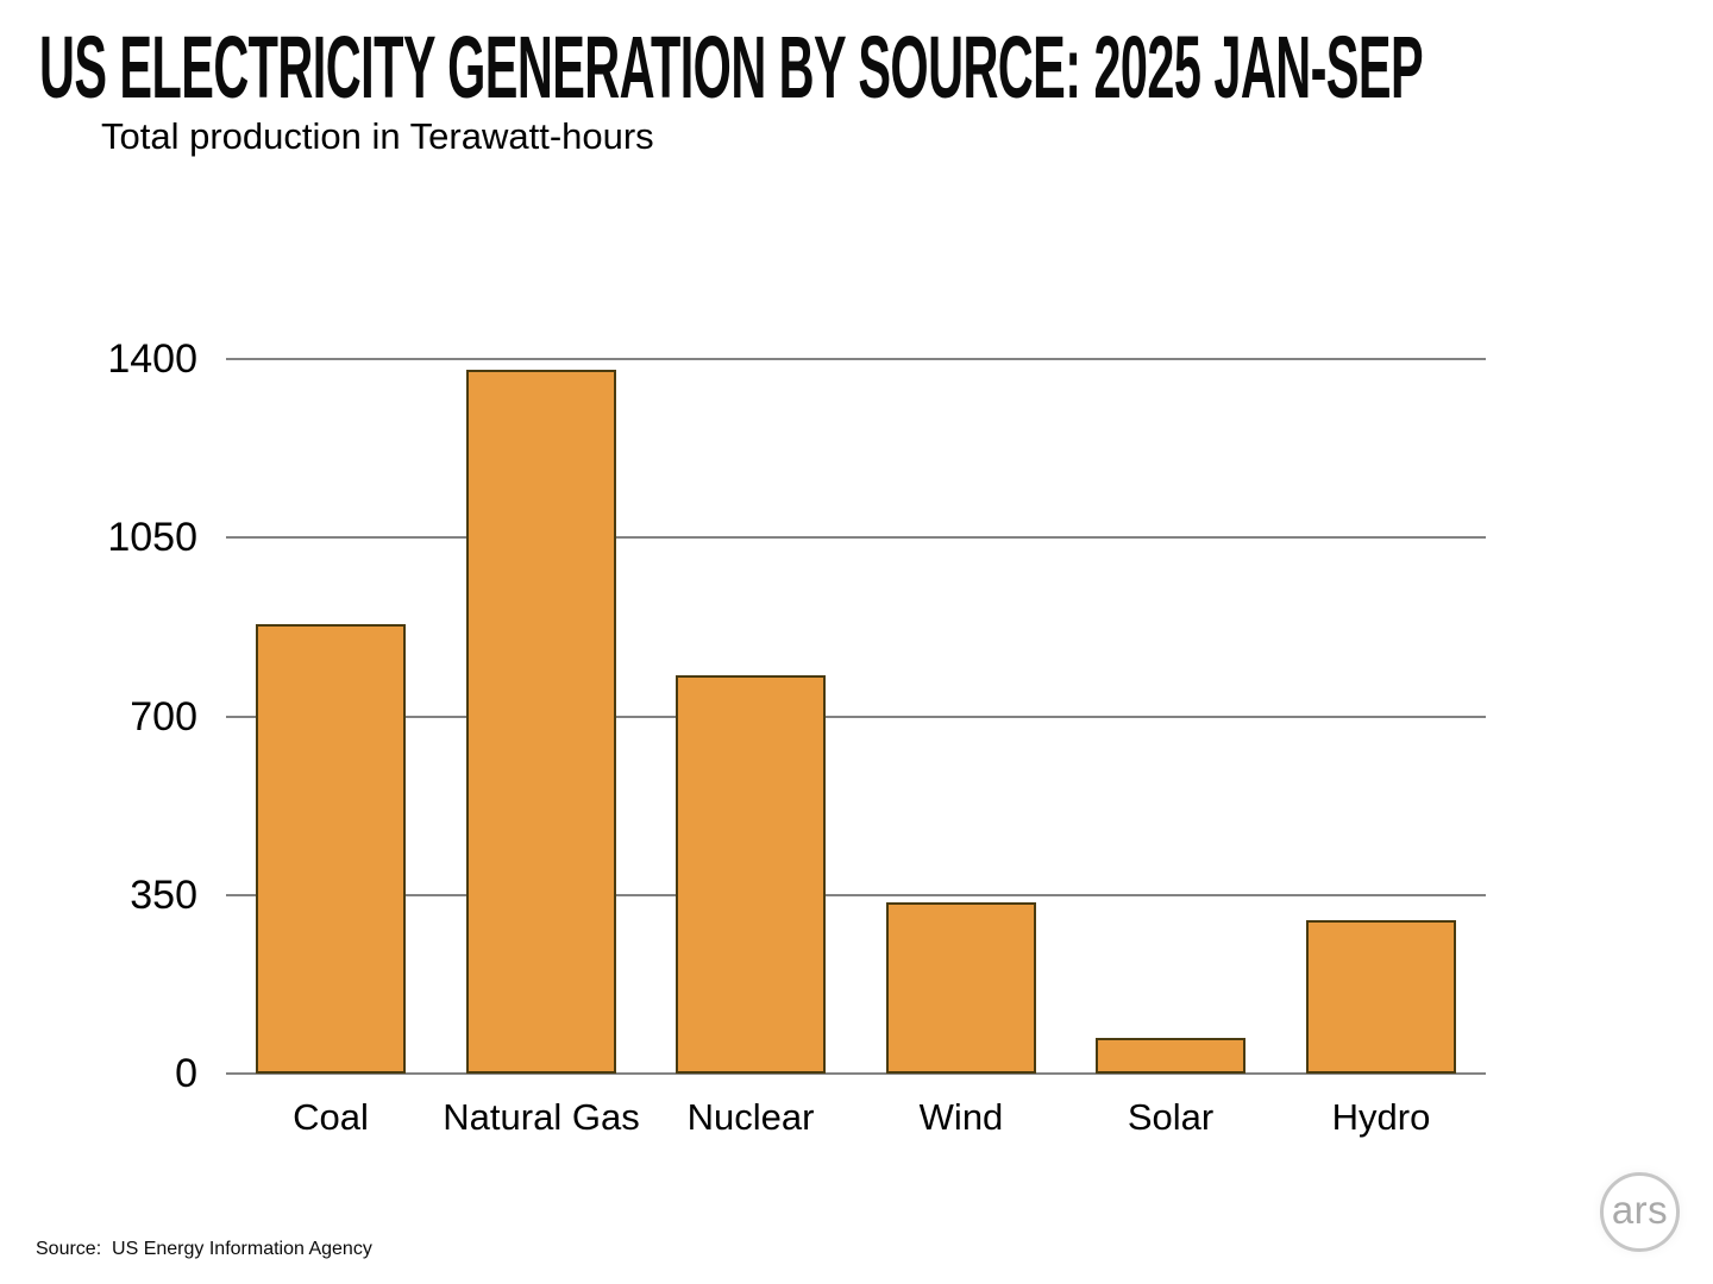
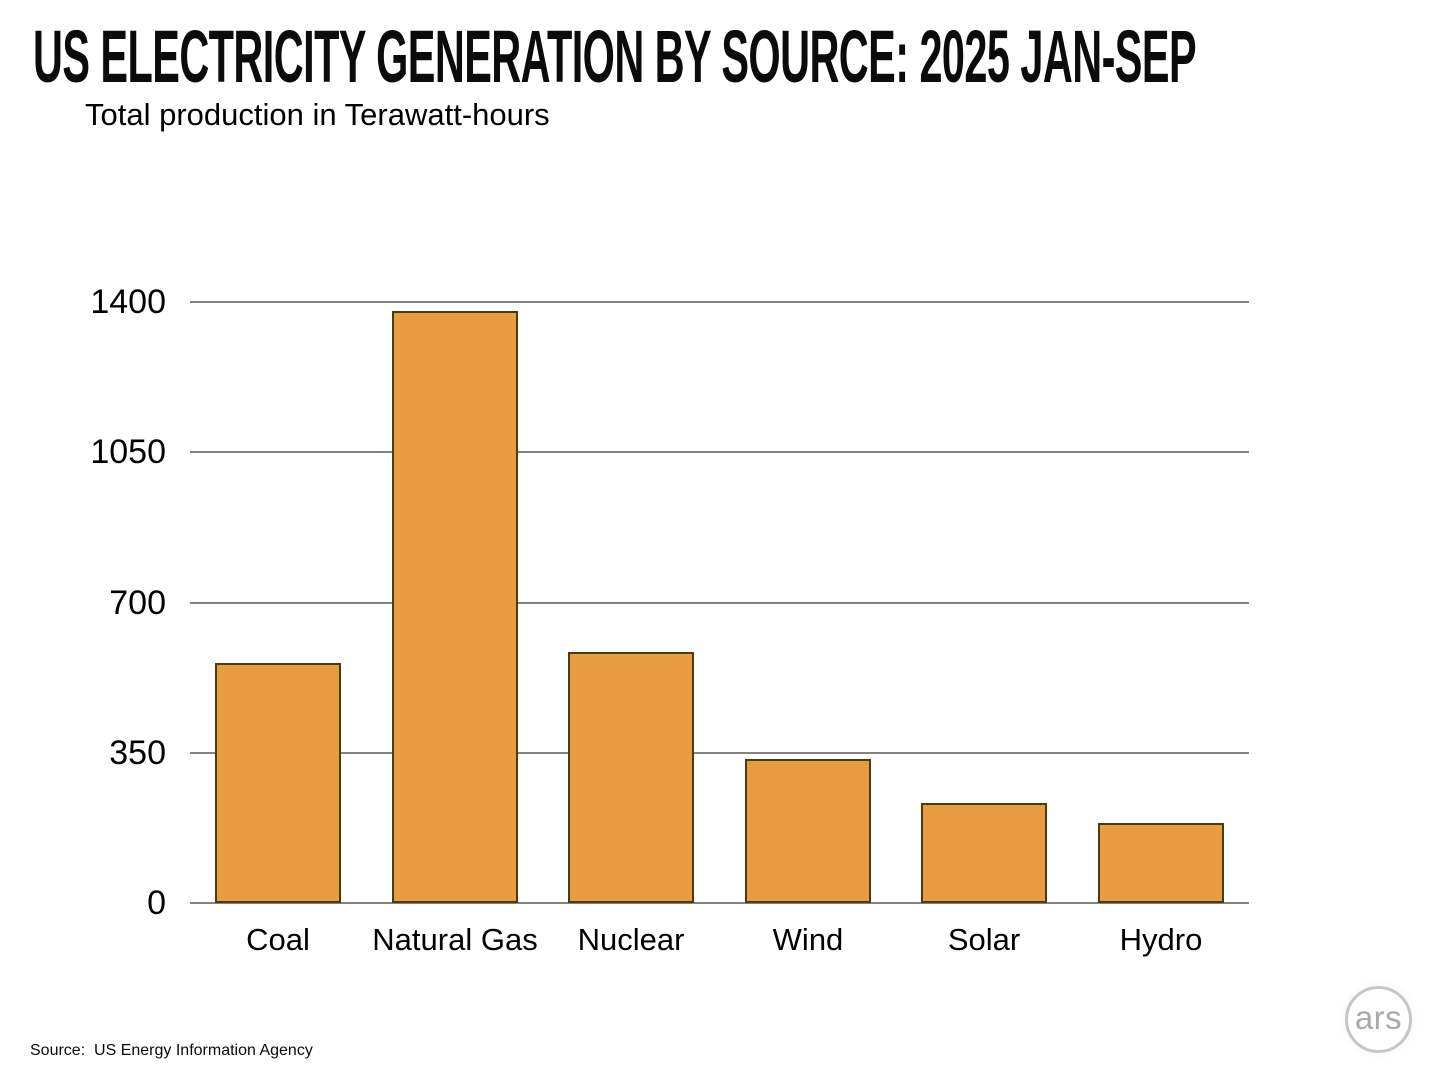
Coal: 880 -> 560
Nuclear: 780 -> 580
Solar: 70 -> 230
Hydro: 300 -> 190
